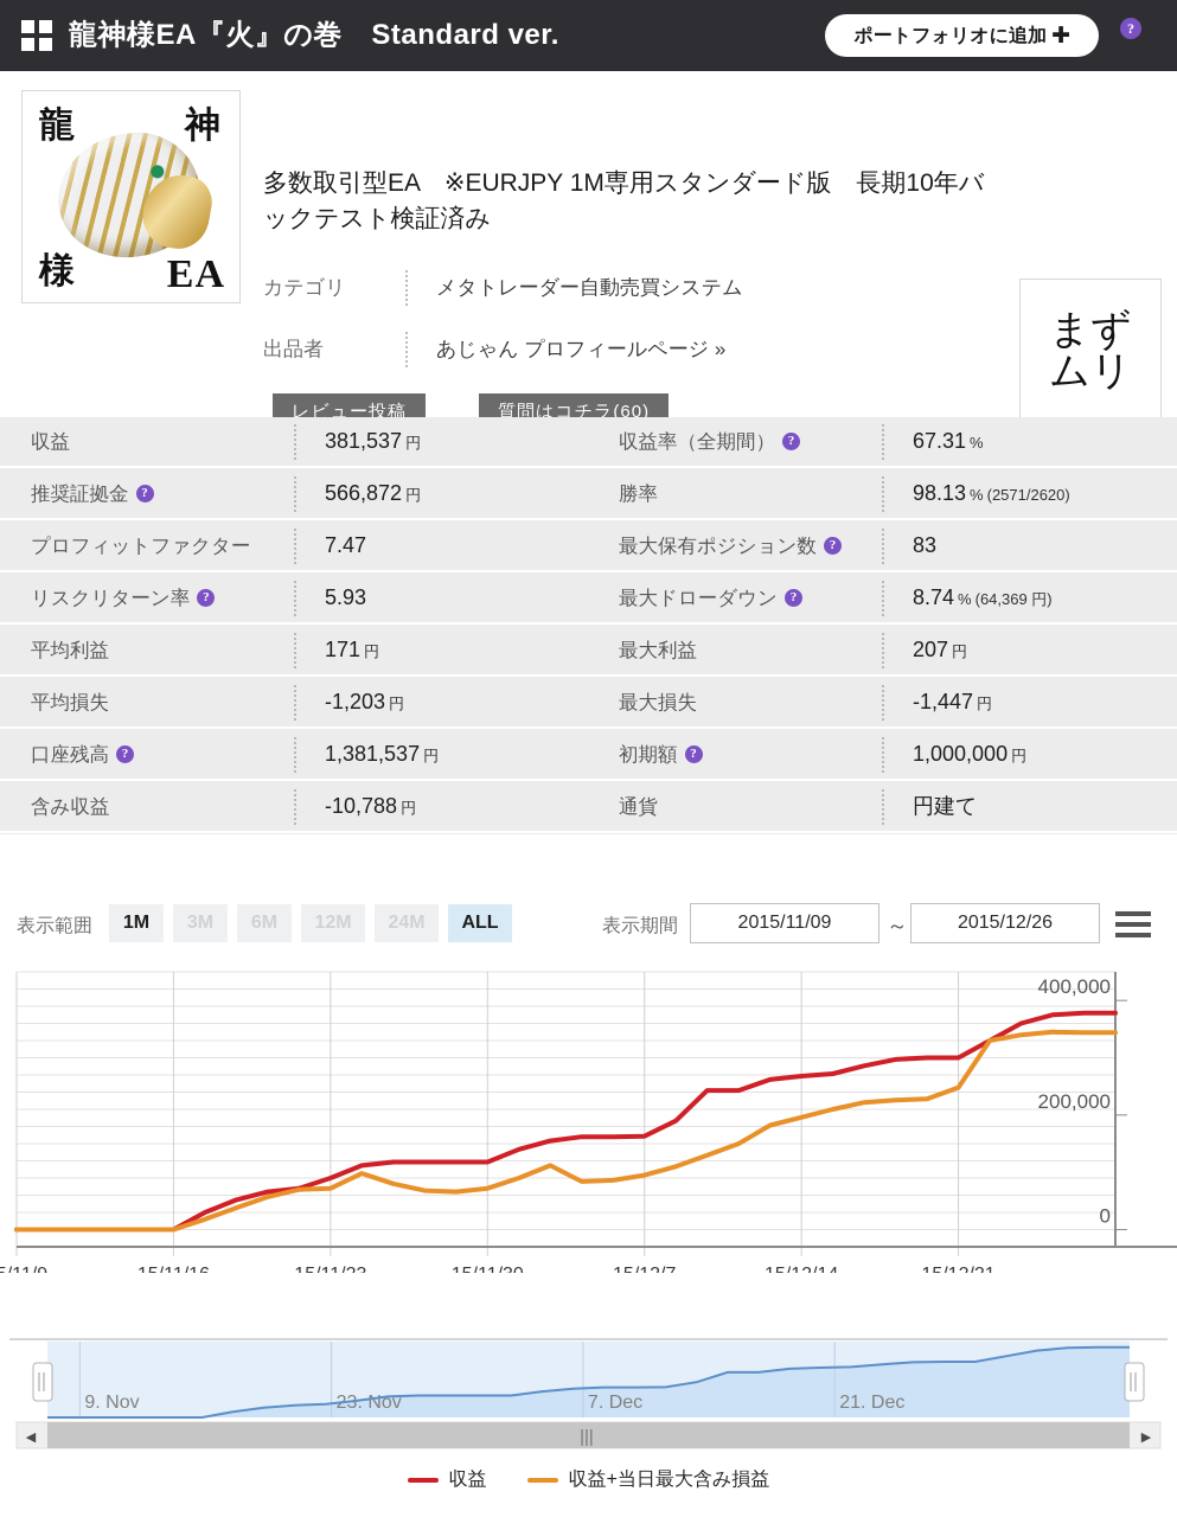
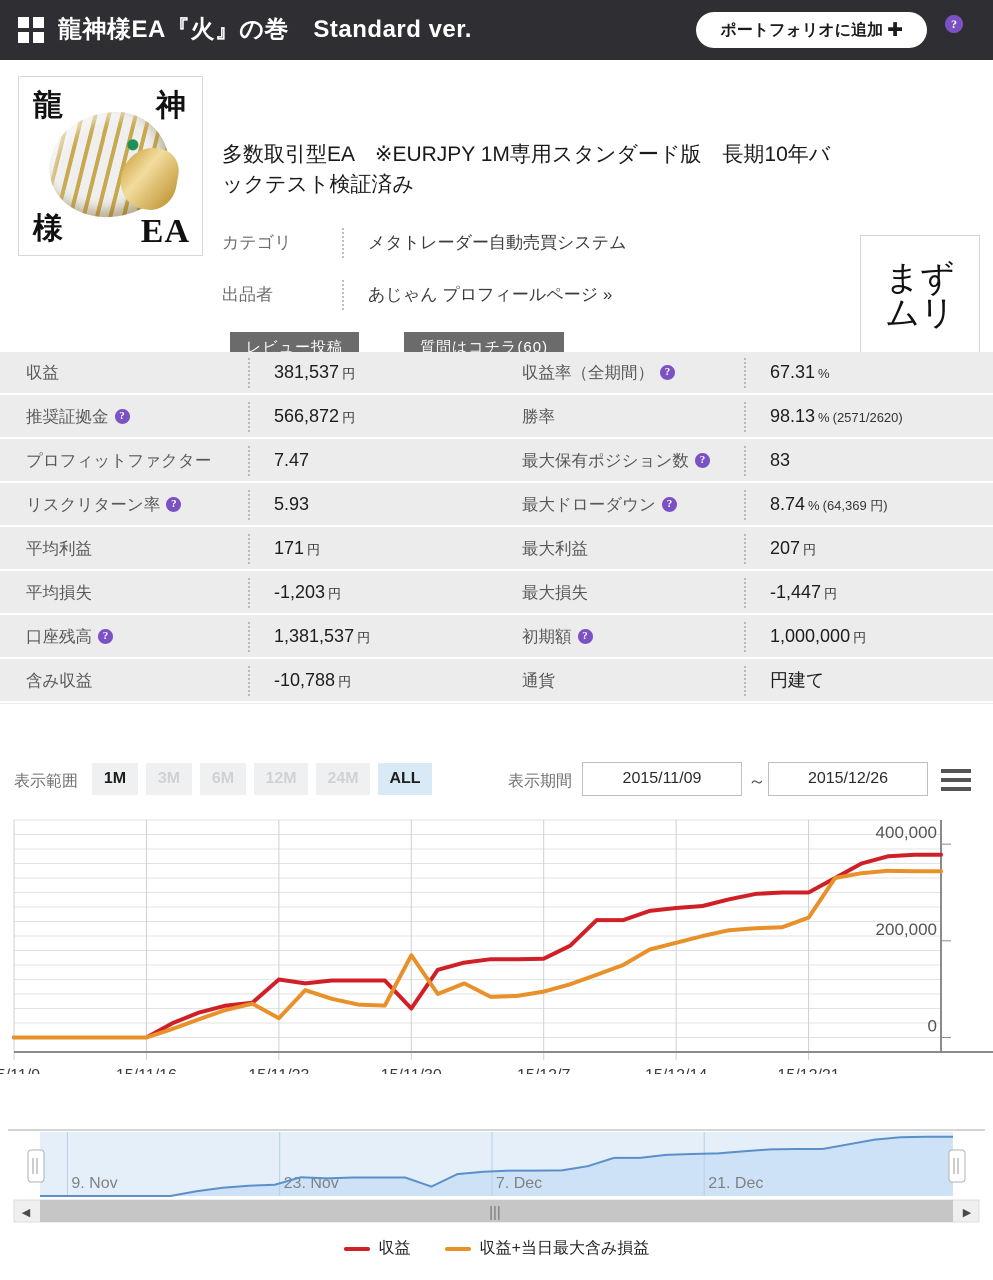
収益/15/11/23: 90000 -> 120000
収益+当日最大含み損益/15/11/23: 70000 -> 40000
収益/15/11/30: 120000 -> 60000
収益+当日最大含み損益/15/11/30: 70000 -> 170000
